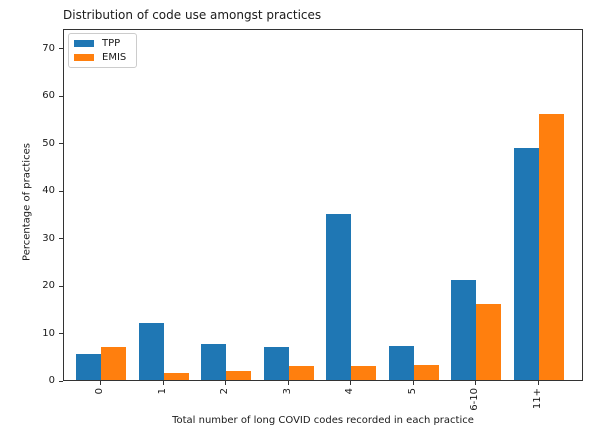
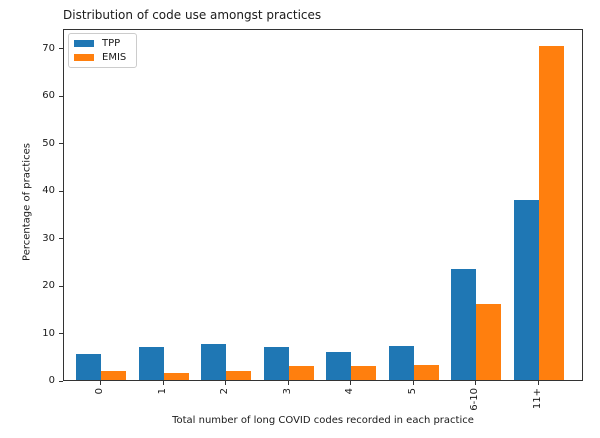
EMIS/0: 7 -> 2
TPP/1: 12 -> 7
TPP/4: 35 -> 6
TPP/6-10: 21 -> 24
TPP/11+: 49 -> 38
EMIS/11+: 56 -> 70
